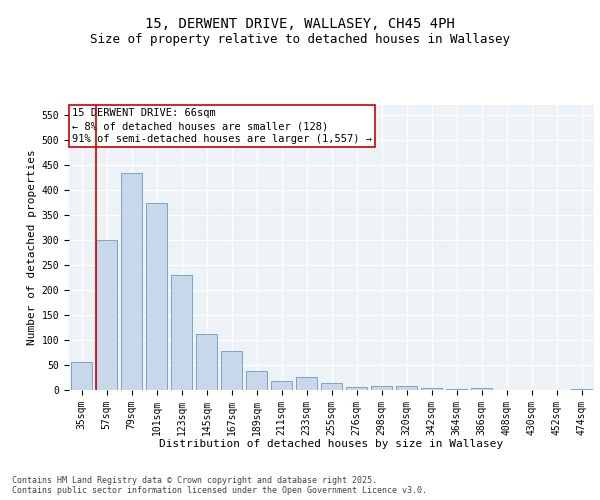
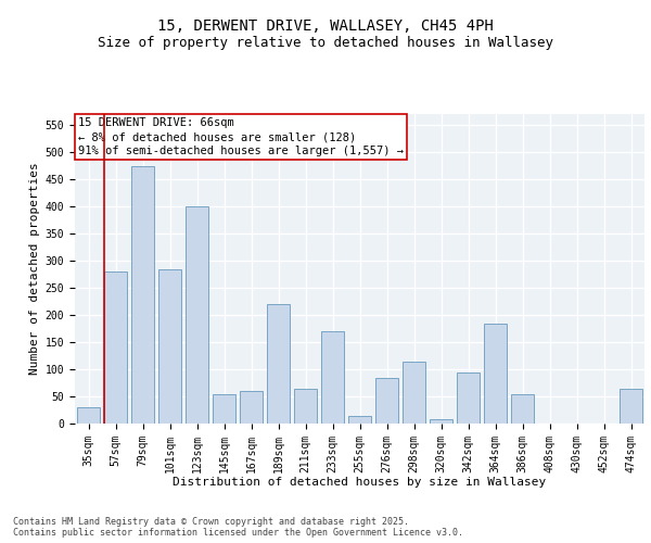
35sqm: 57 -> 30
57sqm: 300 -> 280
79sqm: 435 -> 475
101sqm: 375 -> 285
123sqm: 230 -> 400
145sqm: 113 -> 55
167sqm: 78 -> 60
189sqm: 39 -> 220
211sqm: 19 -> 65
233sqm: 27 -> 170
276sqm: 6 -> 85
298sqm: 9 -> 115
342sqm: 5 -> 95
364sqm: 2 -> 185
386sqm: 5 -> 55
474sqm: 3 -> 65
